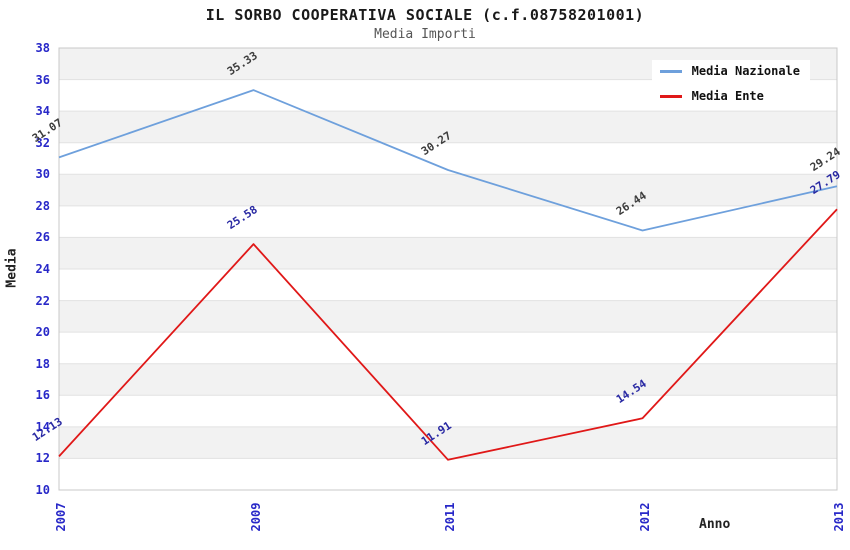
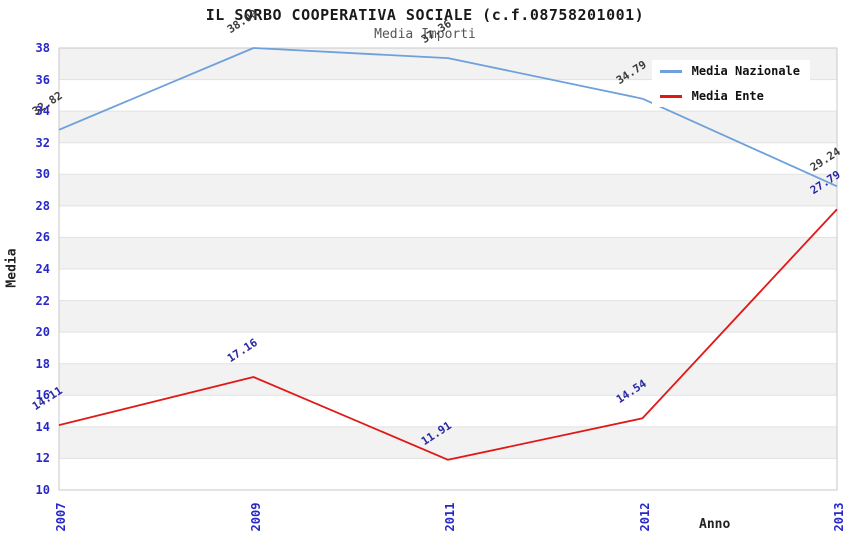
Media Nazionale/2007: 31.07 -> 32.82
Media Ente/2007: 12.13 -> 14.11
Media Nazionale/2009: 35.33 -> 38.00
Media Ente/2009: 25.58 -> 17.16
Media Nazionale/2011: 30.27 -> 37.36
Media Nazionale/2012: 26.44 -> 34.79
